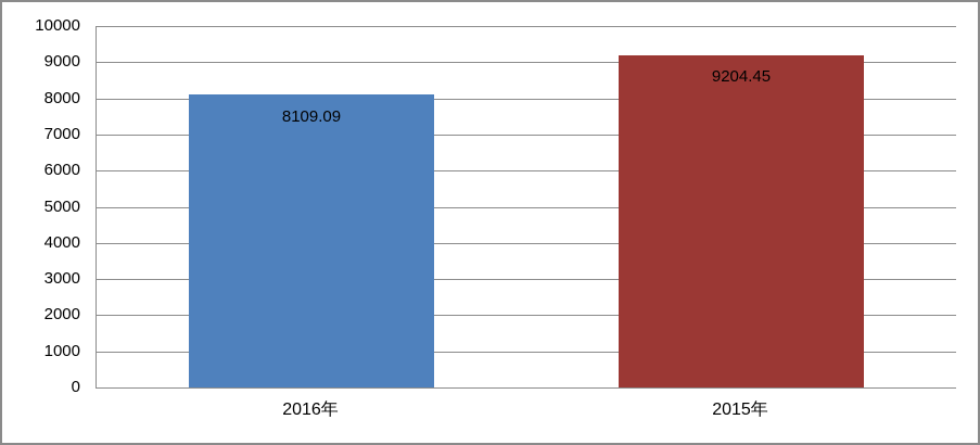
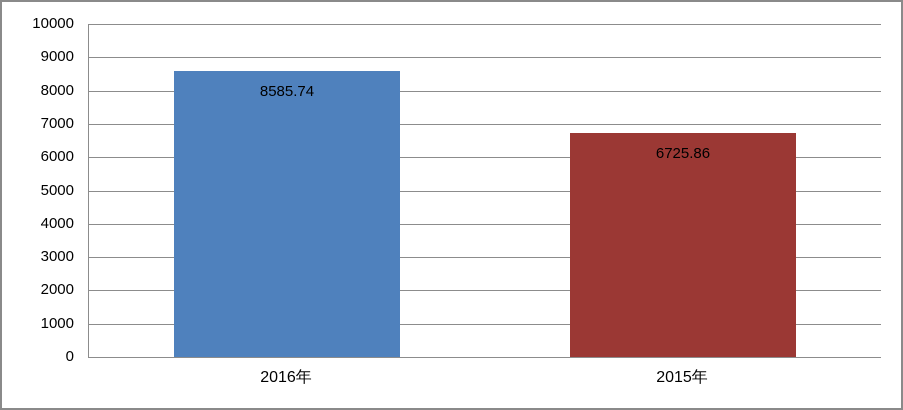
2016年: 8109.09 -> 8585.74
2015年: 9204.45 -> 6725.86
